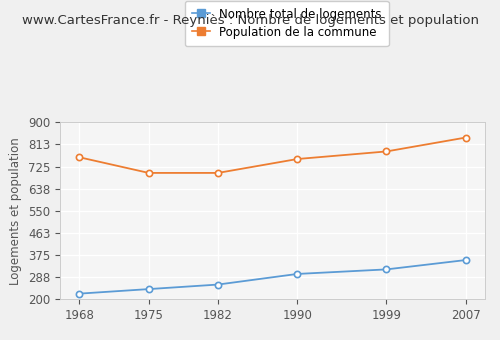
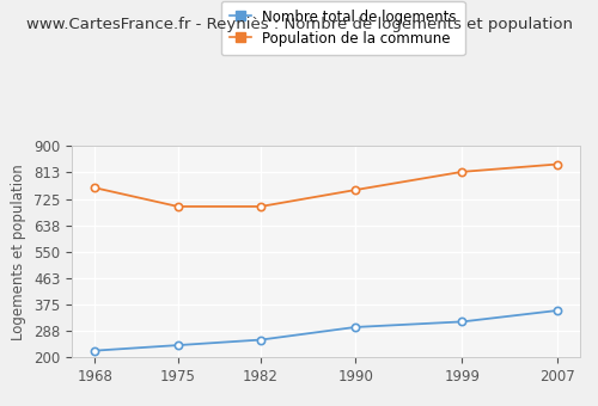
Population de la commune/1999: 785 -> 815
